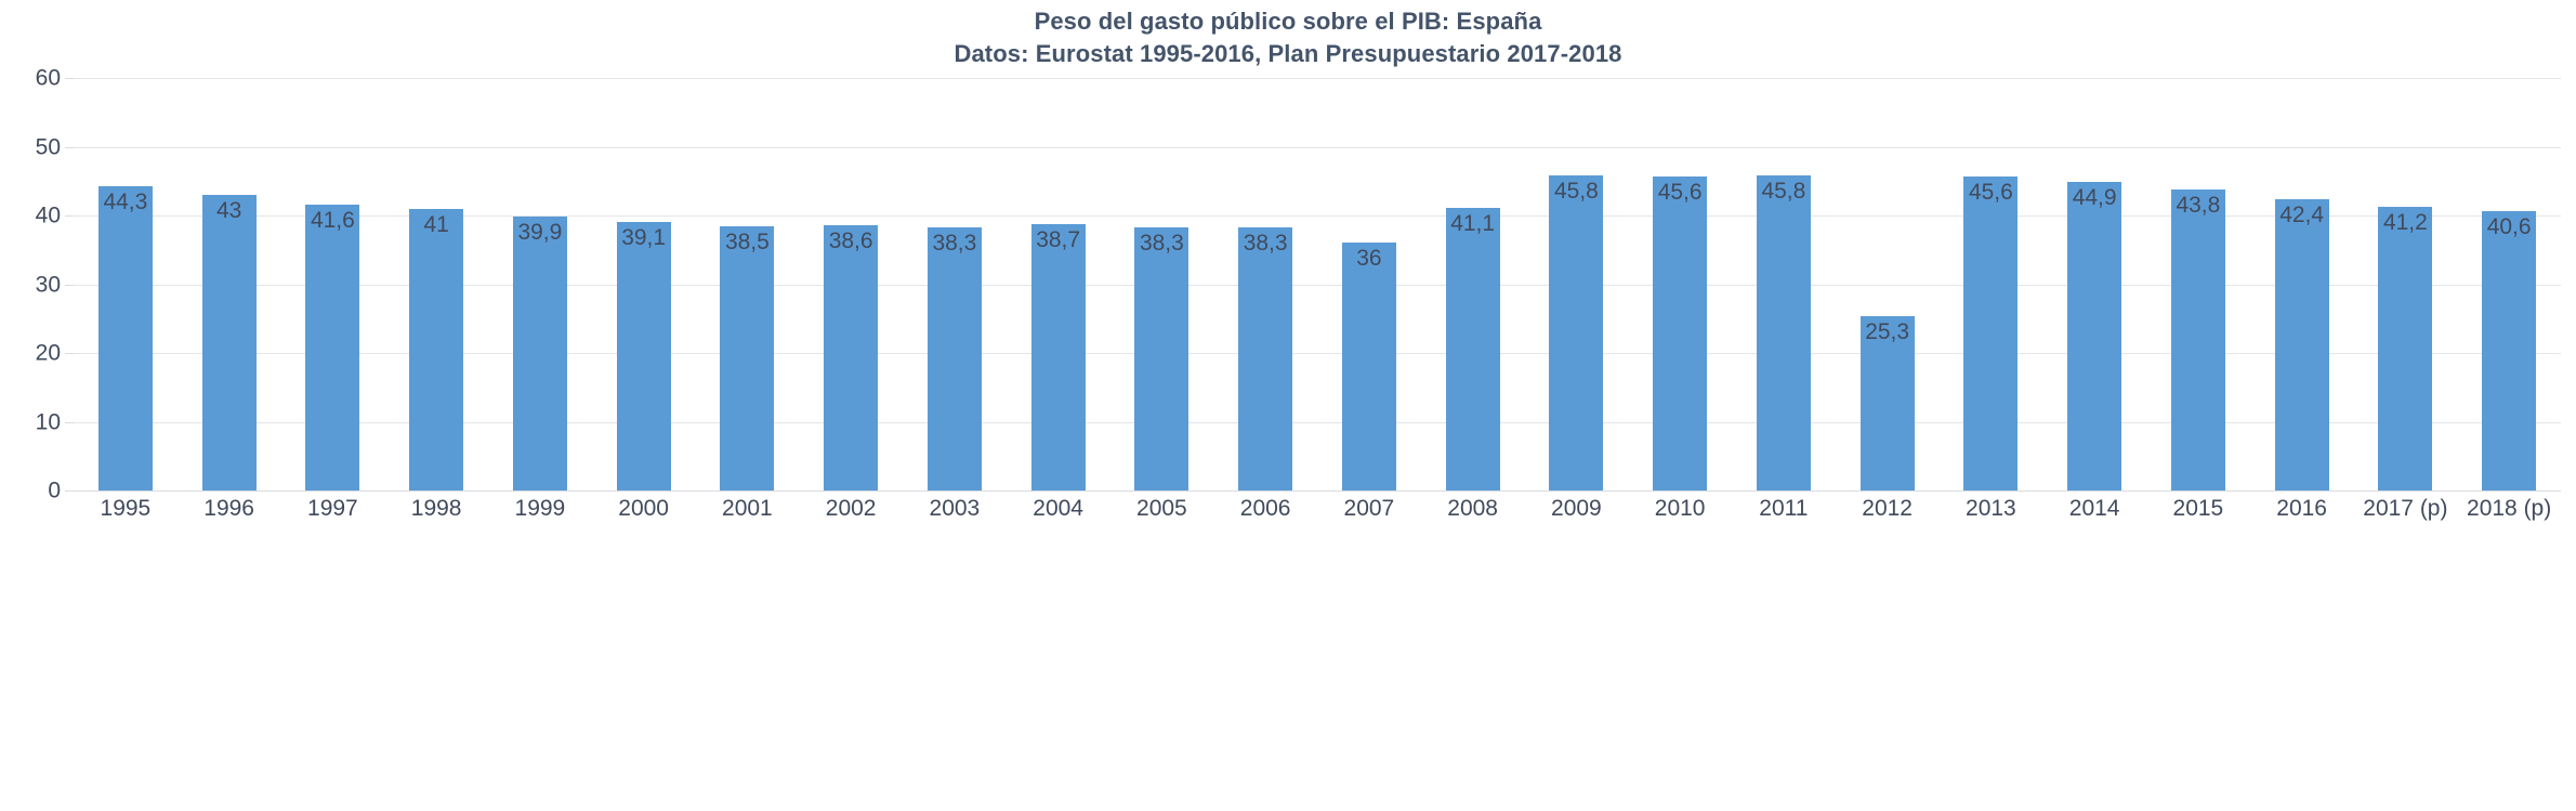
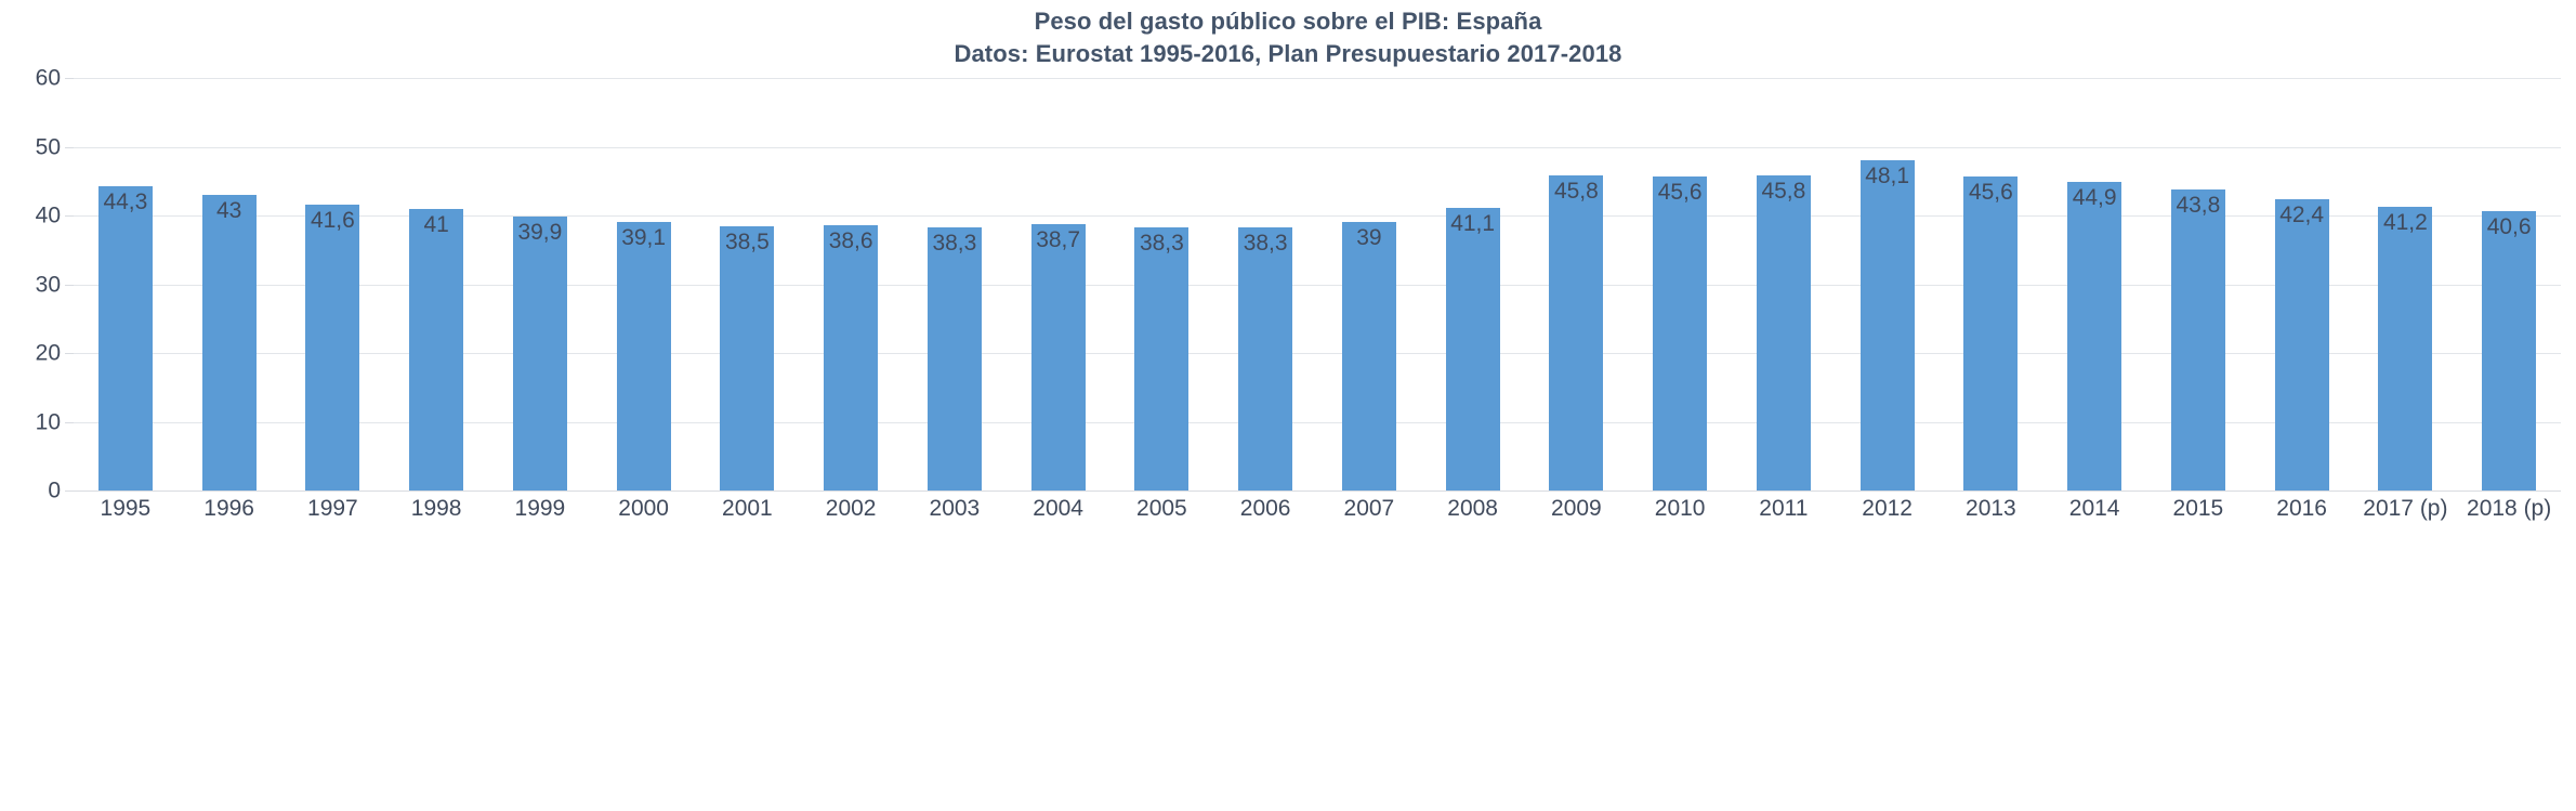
2007: 36 -> 39
2012: 25,3 -> 48,1
